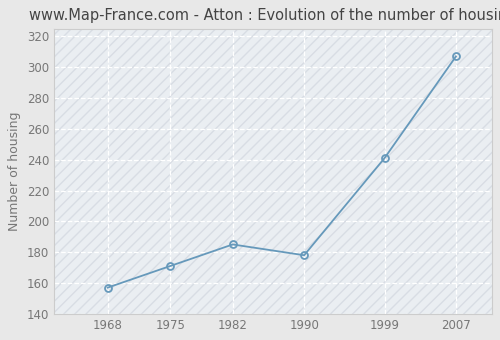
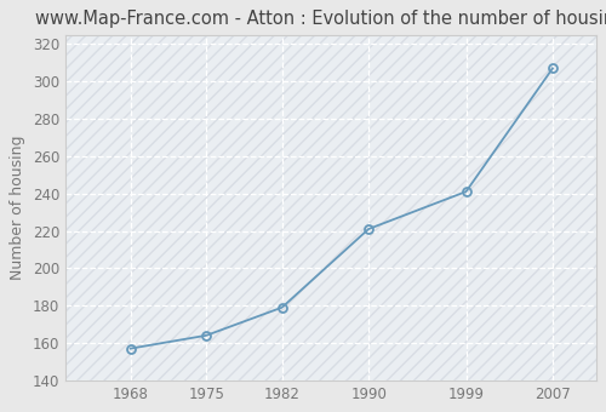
1975: 171 -> 164
1982: 185 -> 179
1990: 178 -> 221
